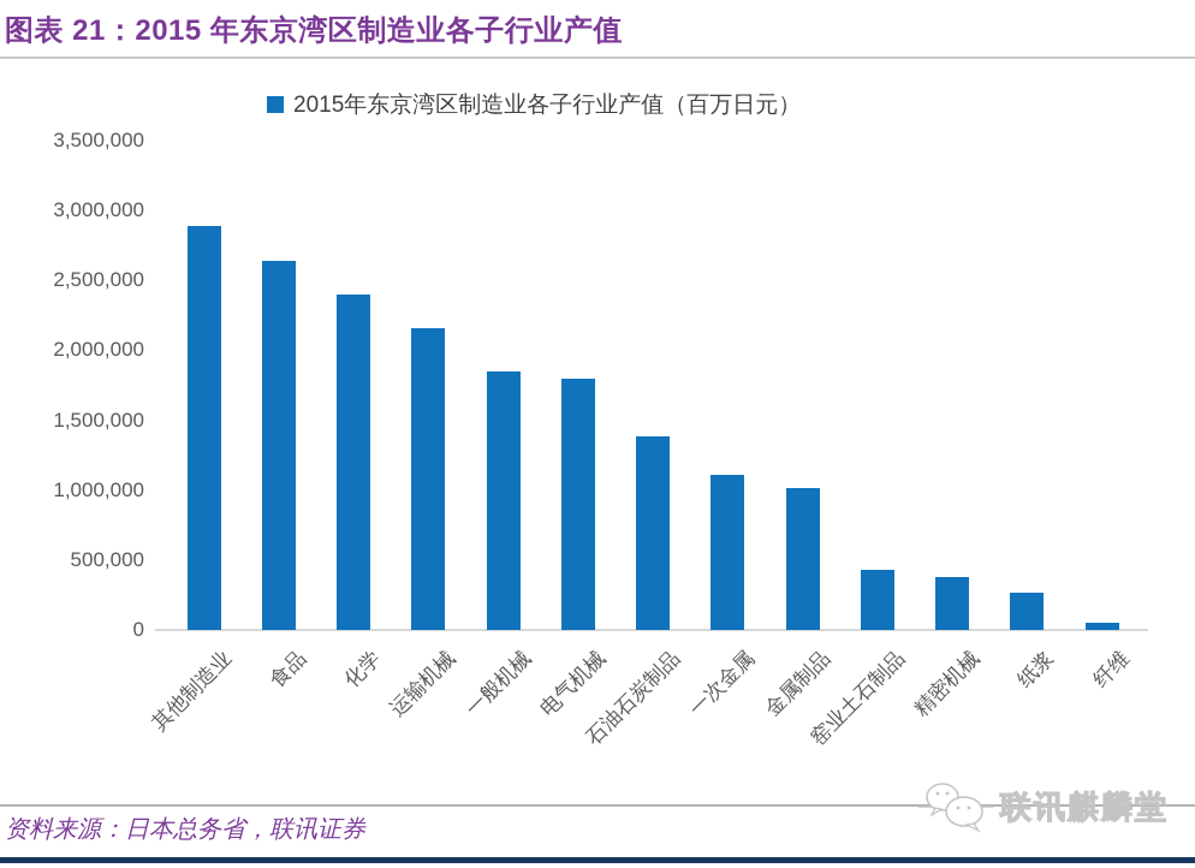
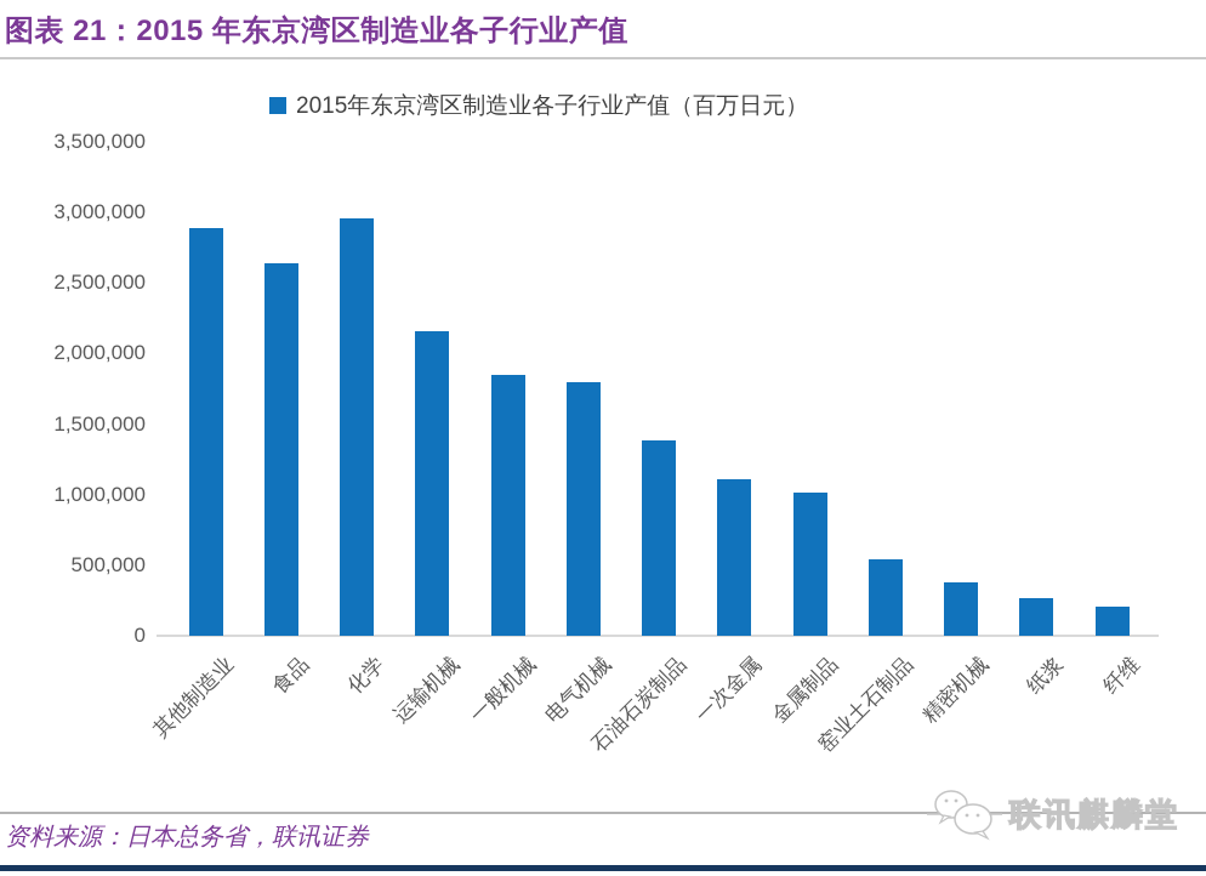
化学: 2400000 -> 2960000
窑业土石制品: 430000 -> 540000
纤维: 60000 -> 210000
